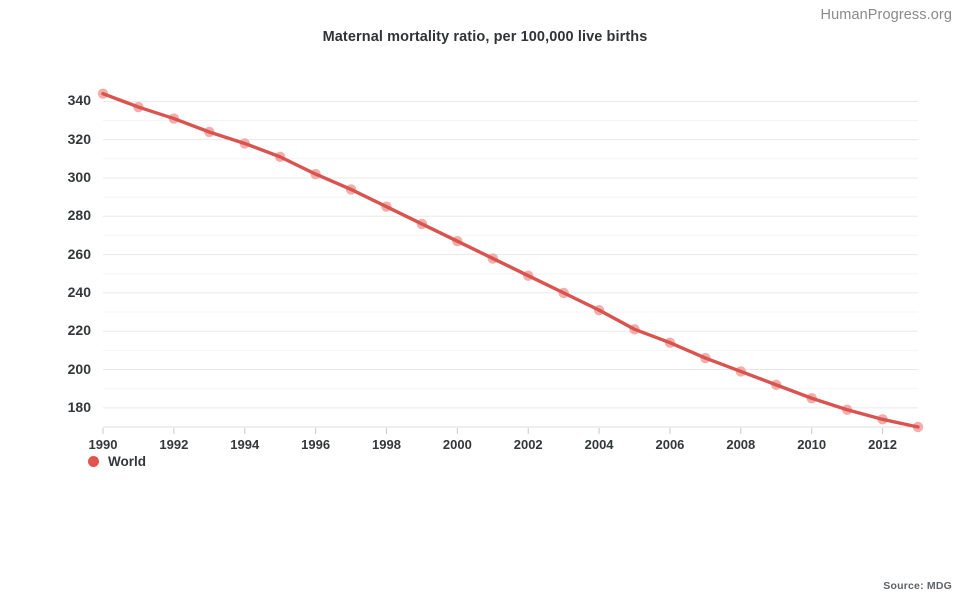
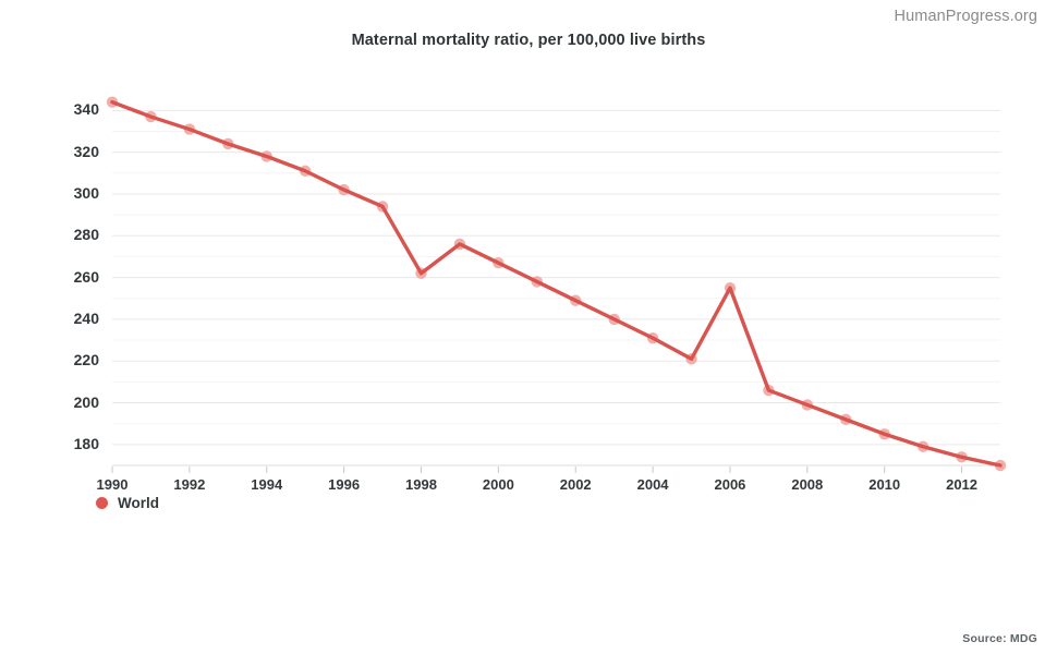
1998: 285 -> 262
2006: 214 -> 255
